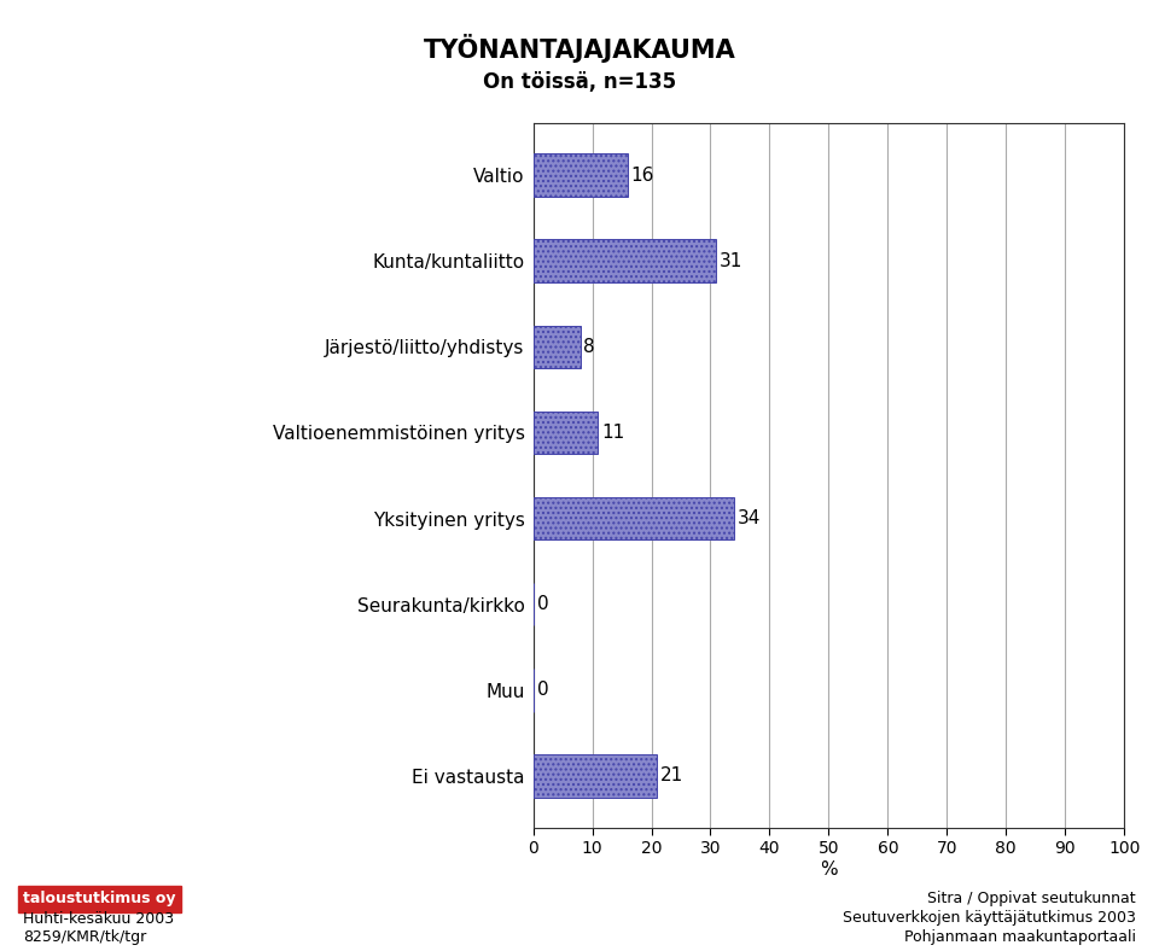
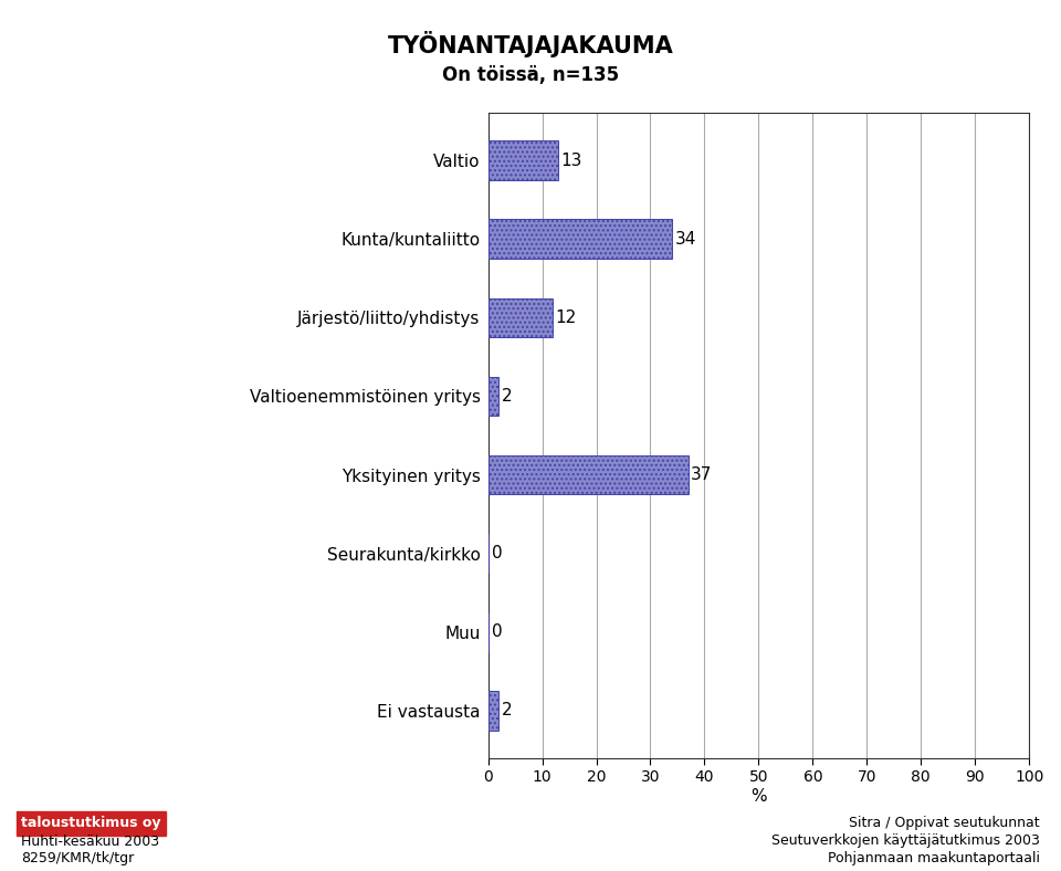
Valtio: 16 -> 13
Kunta/kuntaliitto: 31 -> 34
Järjestö/liitto/yhdistys: 8 -> 12
Valtioenemmistöinen yritys: 11 -> 2
Yksityinen yritys: 34 -> 37
Ei vastausta: 21 -> 2
